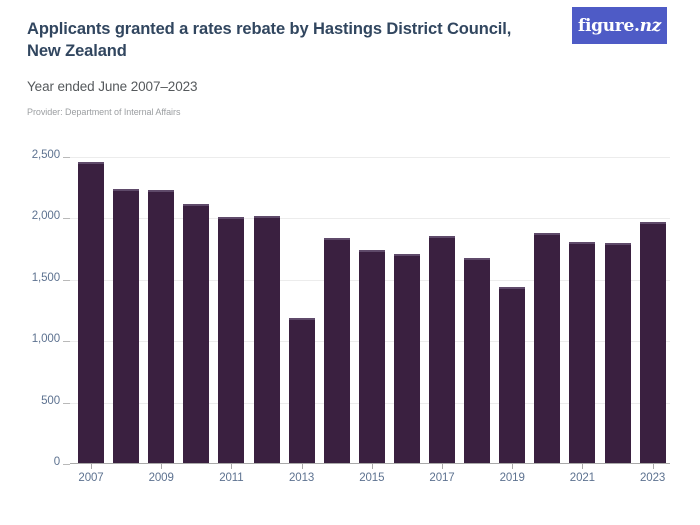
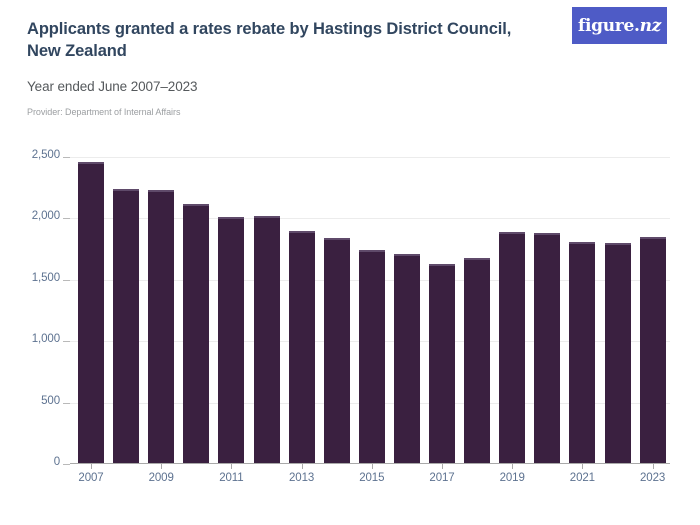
2013: 1190 -> 1900
2017: 1860 -> 1630
2019: 1440 -> 1890
2023: 1970 -> 1840
